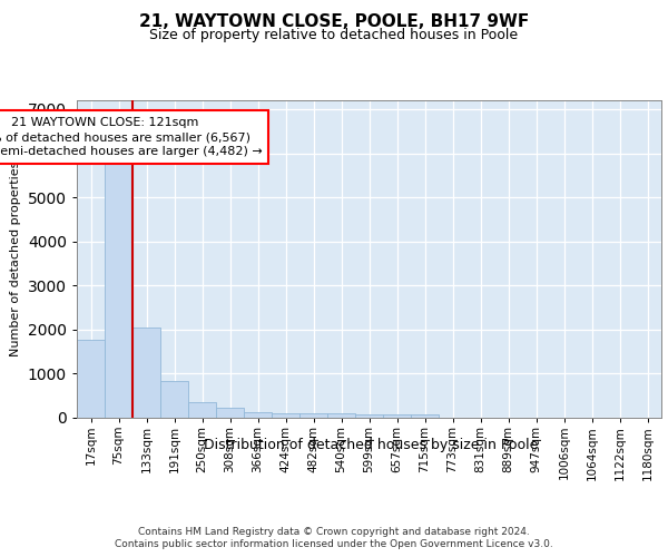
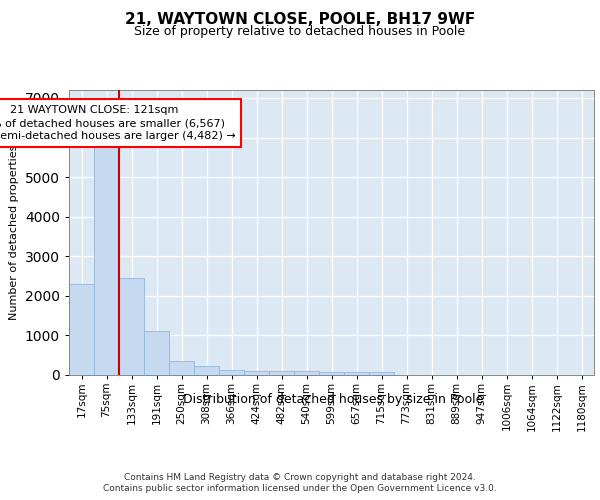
17sqm: 1780 -> 2300
133sqm: 2060 -> 2450
191sqm: 820 -> 1100
